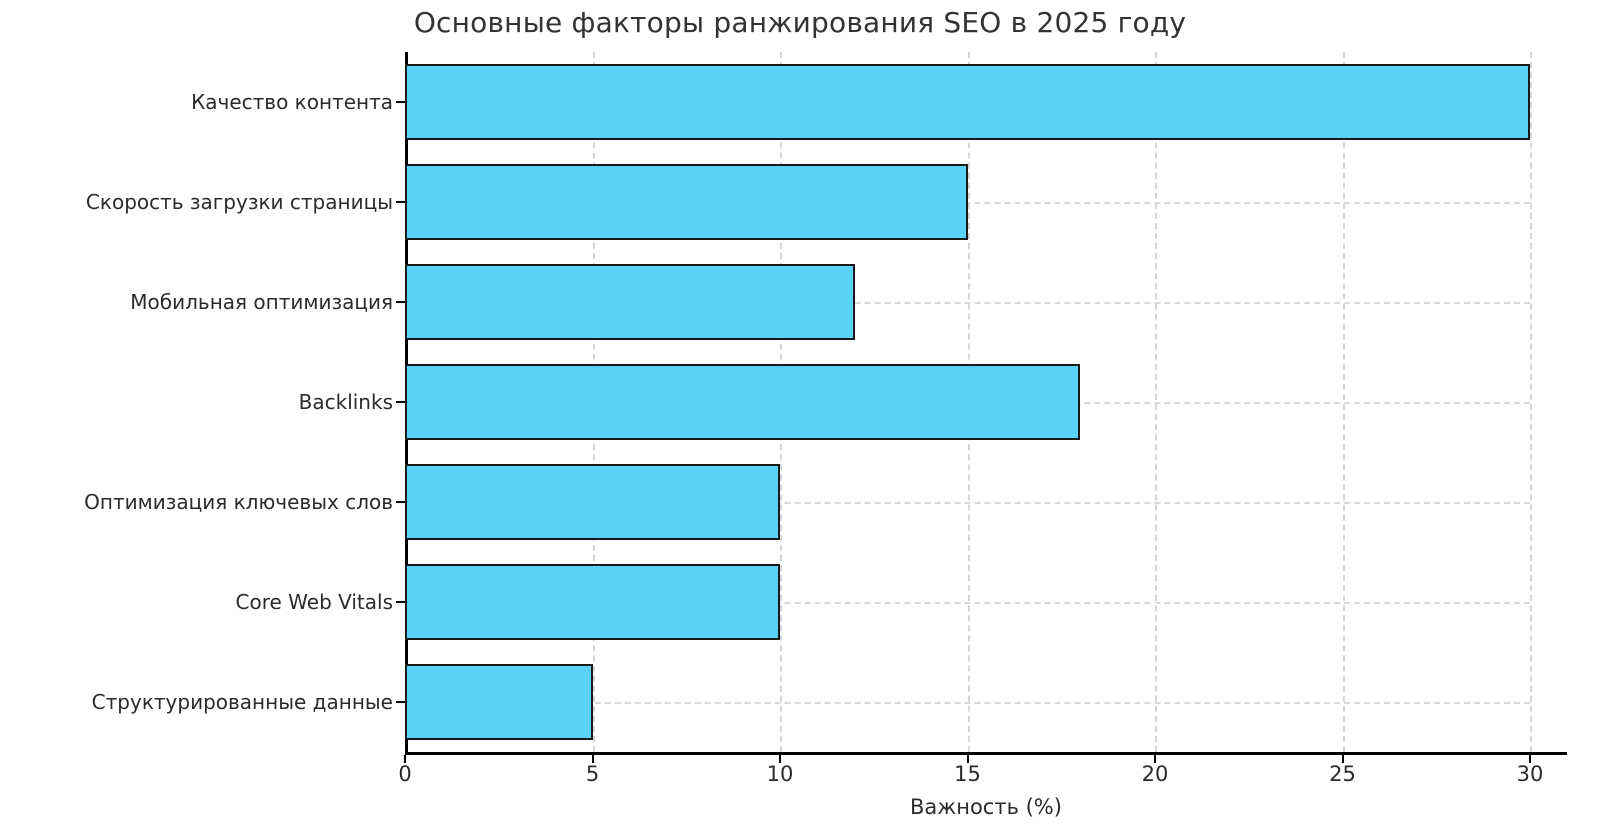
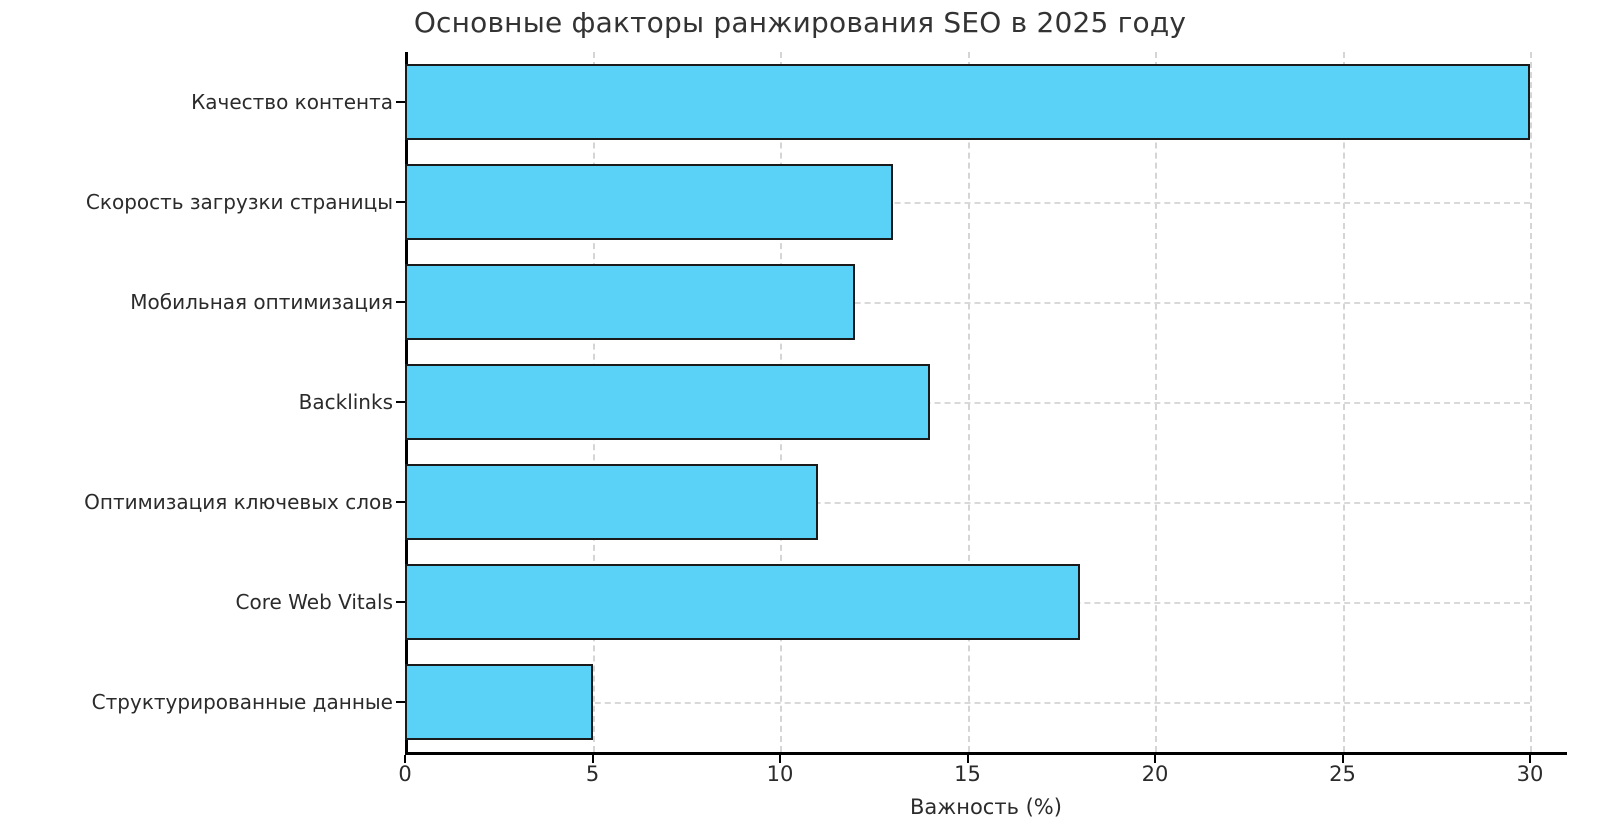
Скорость загрузки страницы: 15 -> 13
Backlinks: 18 -> 14
Оптимизация ключевых слов: 10 -> 11
Core Web Vitals: 10 -> 18
